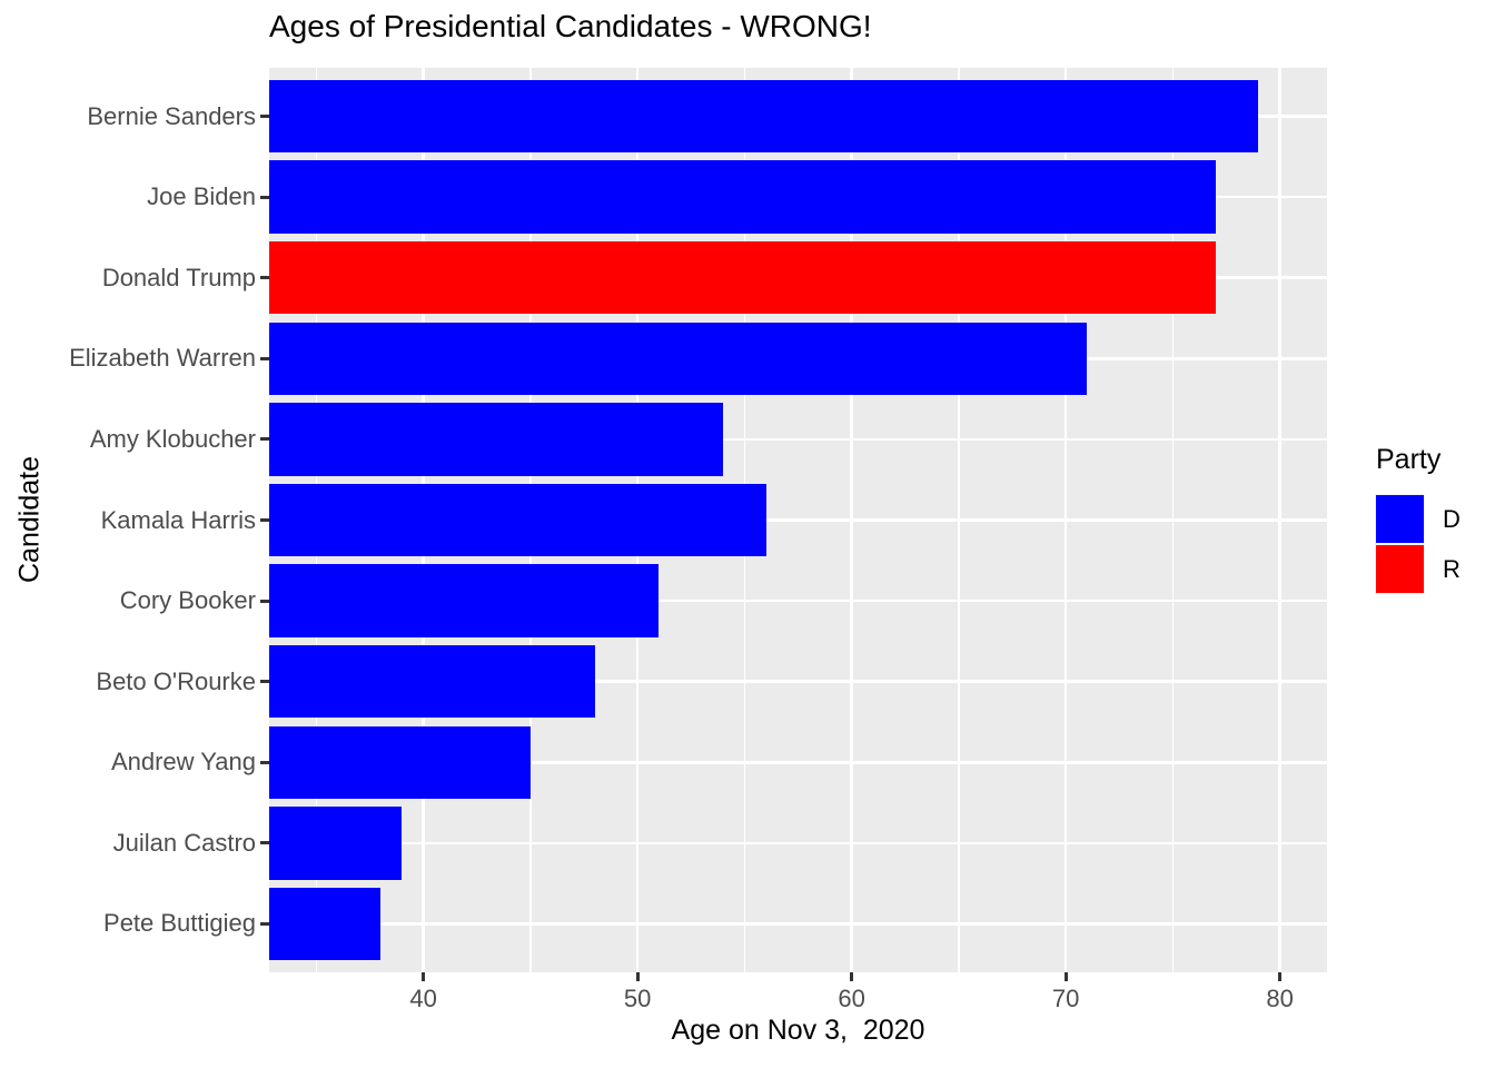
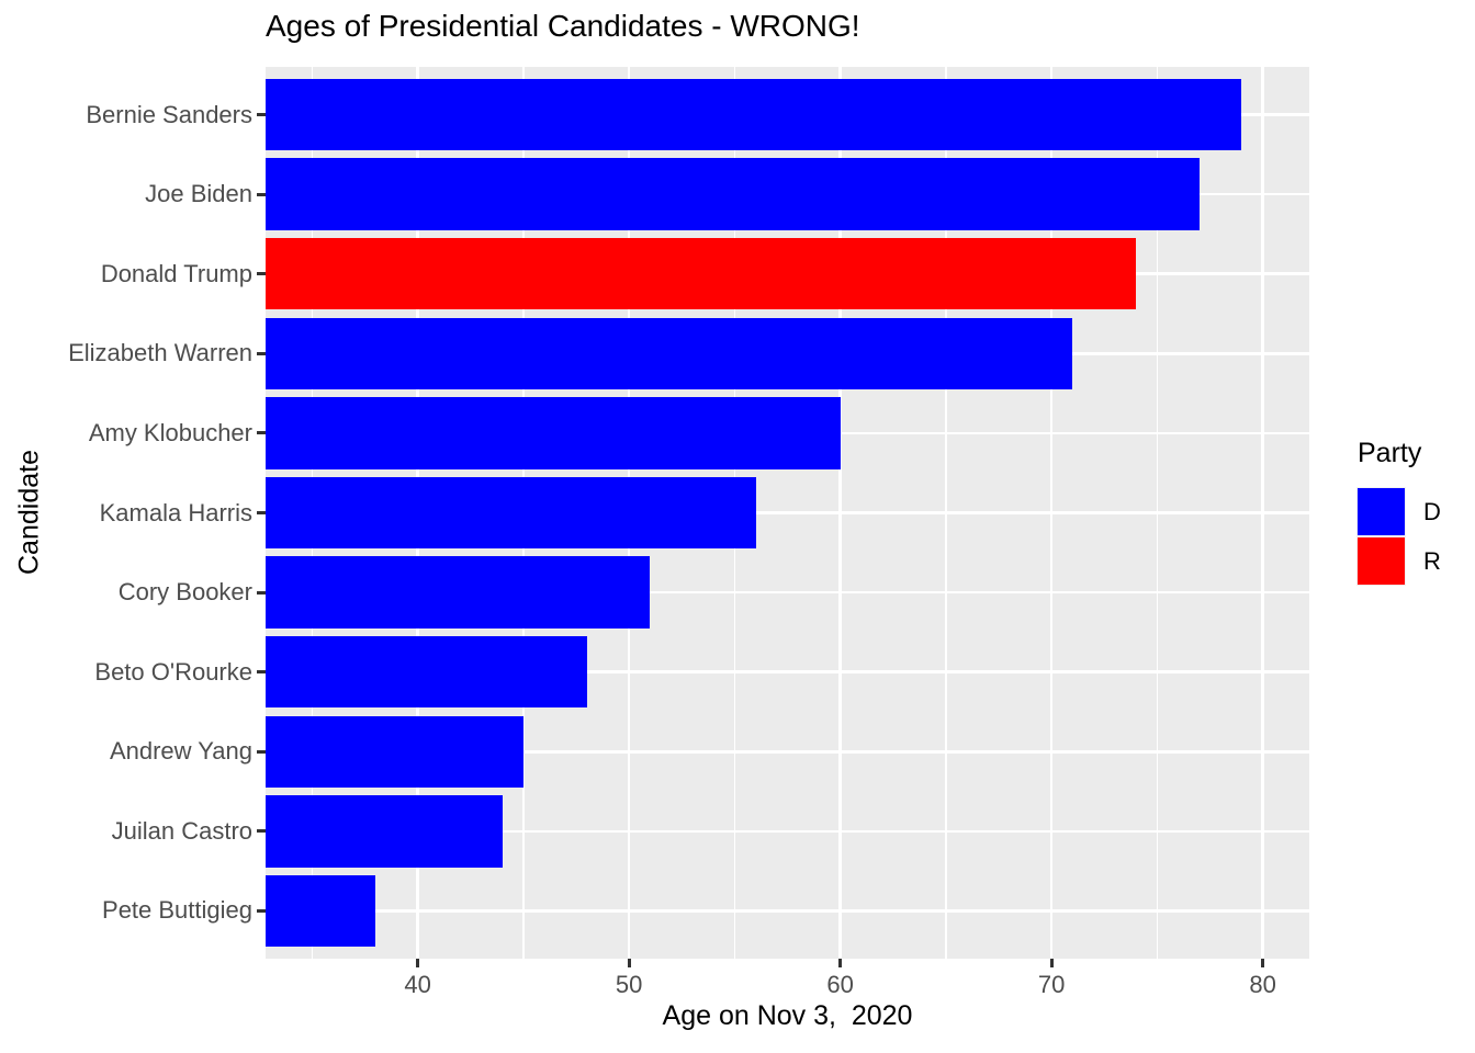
Donald Trump: 77 -> 74
Amy Klobucher: 54 -> 60
Juilan Castro: 39 -> 44
